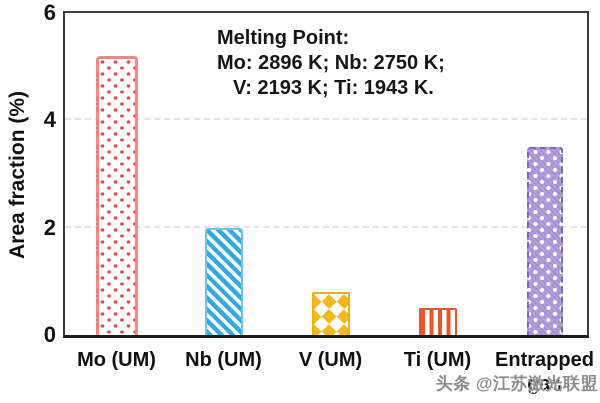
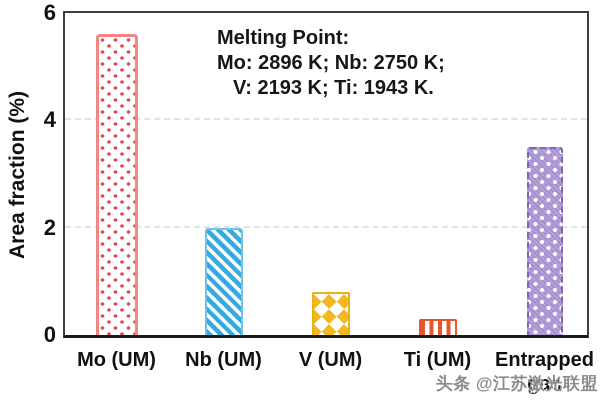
Mo (UM): 5.2 -> 5.6
Ti (UM): 0.5 -> 0.3
